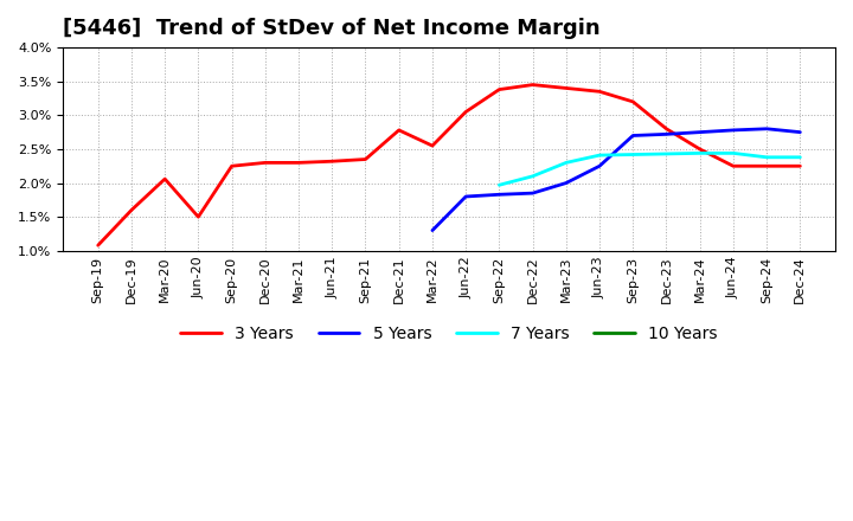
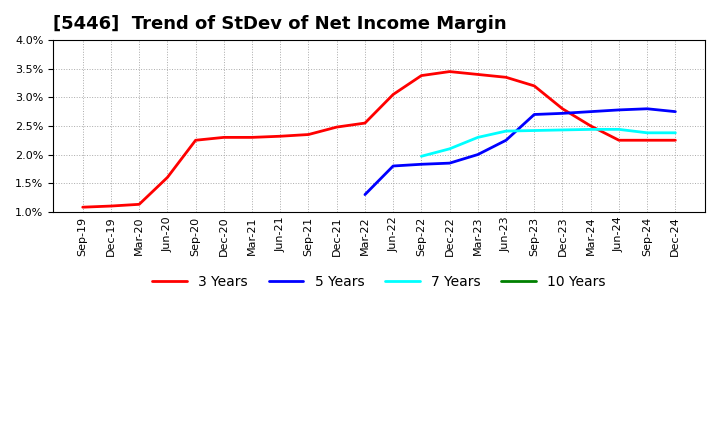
3 Years/Dec-19: 1.60% -> 1.10%
3 Years/Mar-20: 2.06% -> 1.13%
3 Years/Jun-20: 1.50% -> 1.60%
3 Years/Dec-21: 2.78% -> 2.48%
